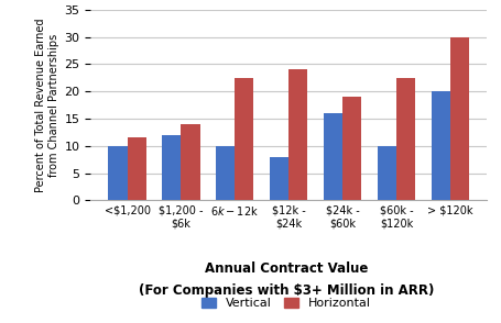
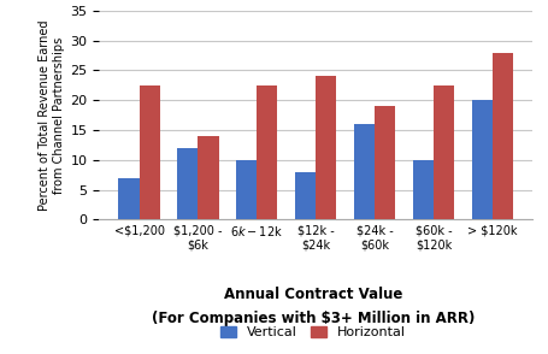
Vertical/<$1,200: 10 -> 7
Horizontal/<$1,200: 11.5 -> 22.5
Horizontal/> $120k: 30.0 -> 28.0
